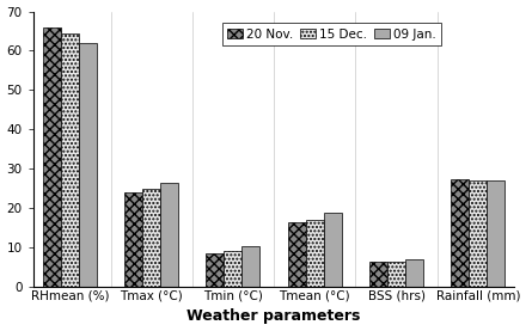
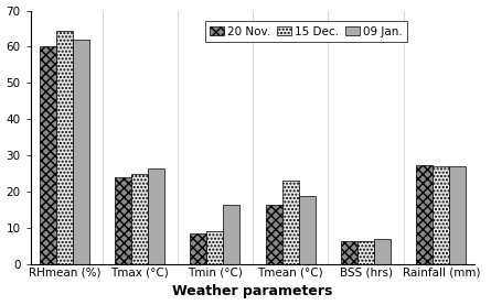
20 Nov./RHmean (%): 66.0 -> 60.0
09 Jan./Tmin (°C): 10.5 -> 16.5
15 Dec./Tmean (°C): 17.0 -> 23.0
